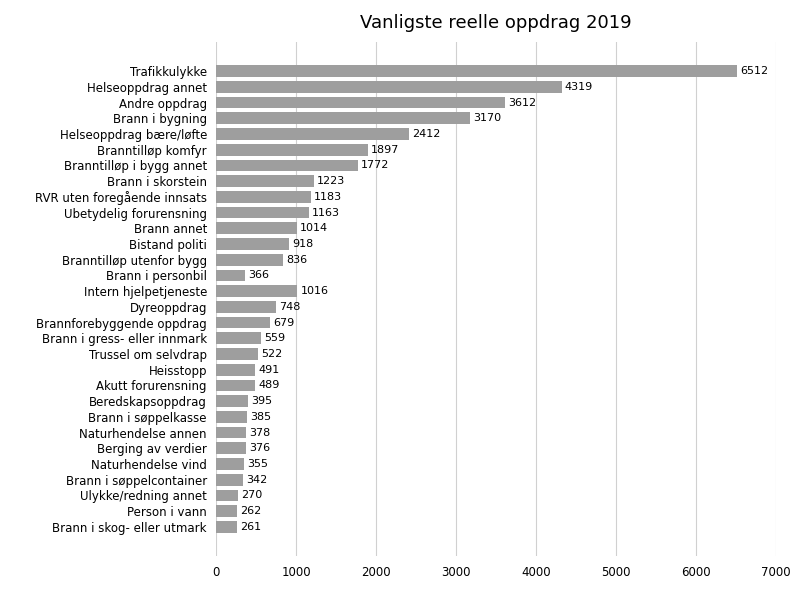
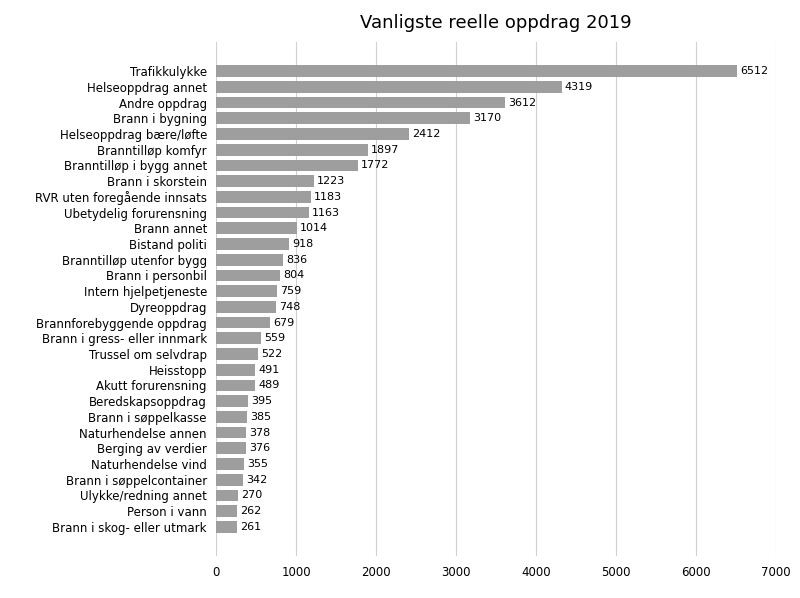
Brann i personbil: 366 -> 804
Intern hjelpetjeneste: 1016 -> 759
